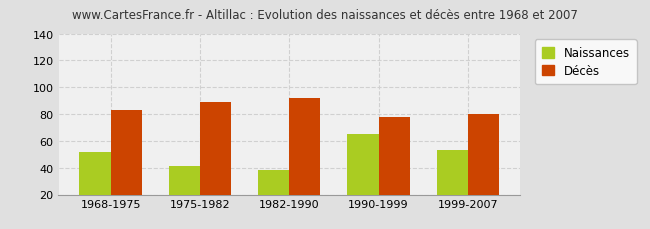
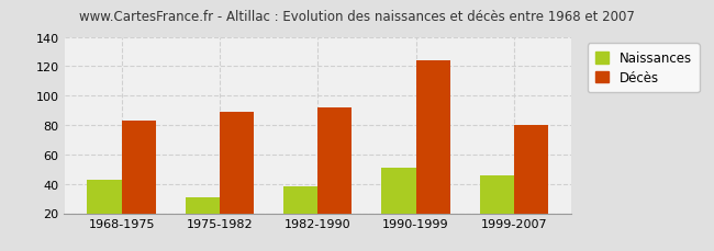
Naissances/1968-1975: 52 -> 43
Naissances/1975-1982: 41 -> 31
Naissances/1990-1999: 65 -> 51
Décès/1990-1999: 78 -> 124
Naissances/1999-2007: 53 -> 46
